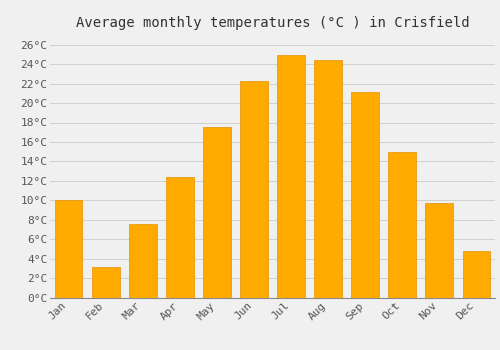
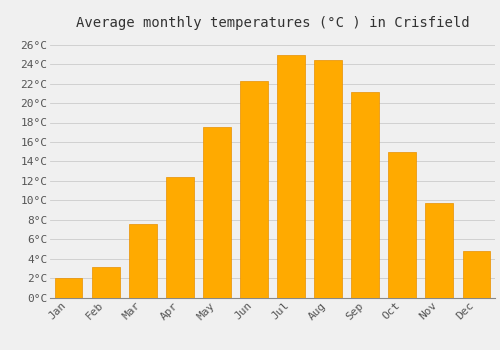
Jan: 10.0°C -> 2.0°C
